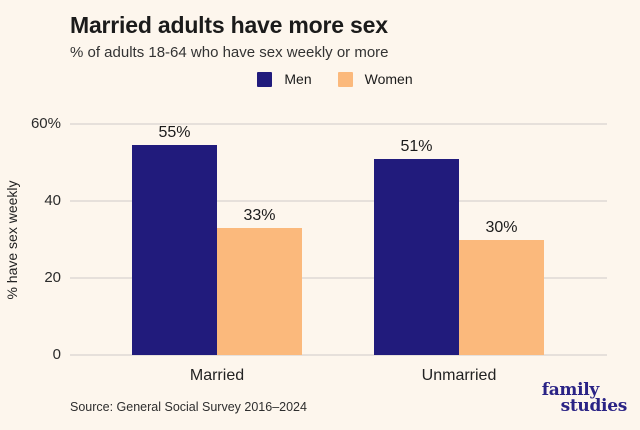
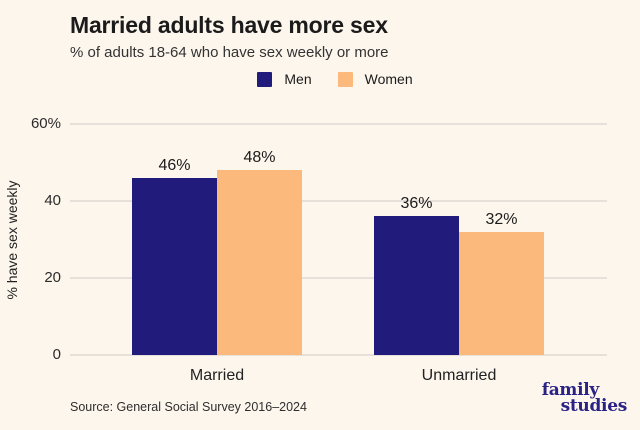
Men/Married: 55% -> 46%
Women/Married: 33% -> 48%
Men/Unmarried: 51% -> 36%
Women/Unmarried: 30% -> 32%
